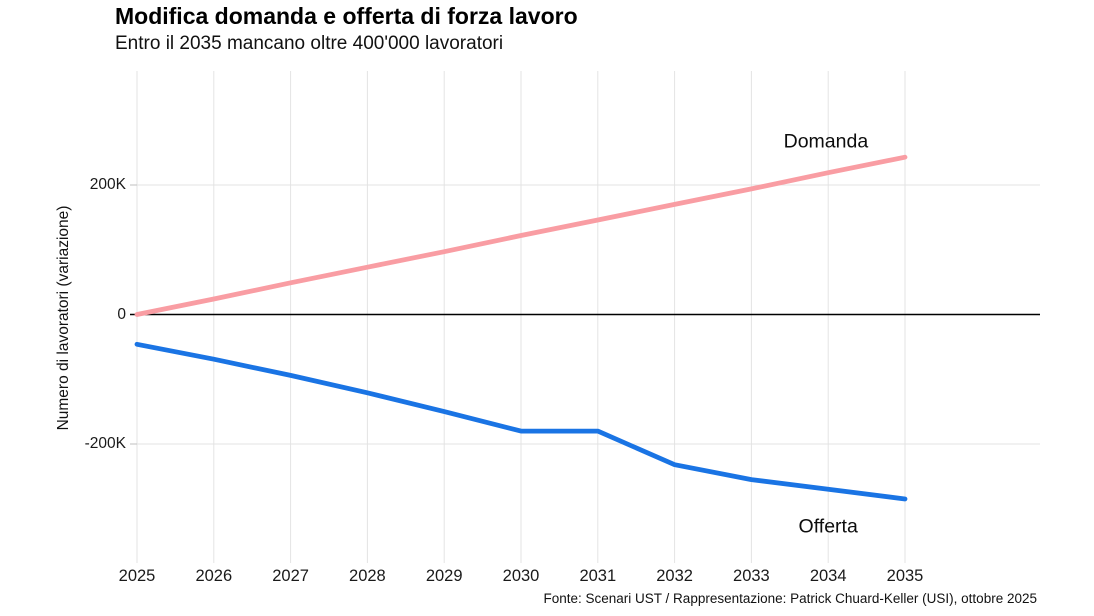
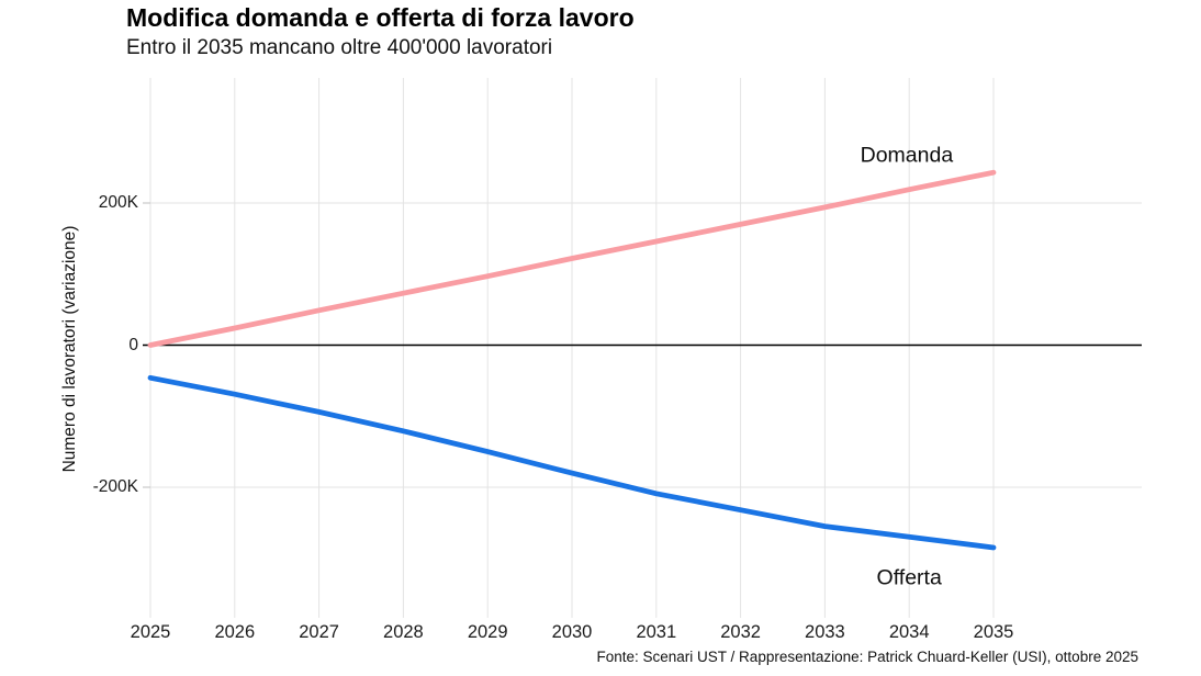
Offerta/2031: -180K -> -210K
